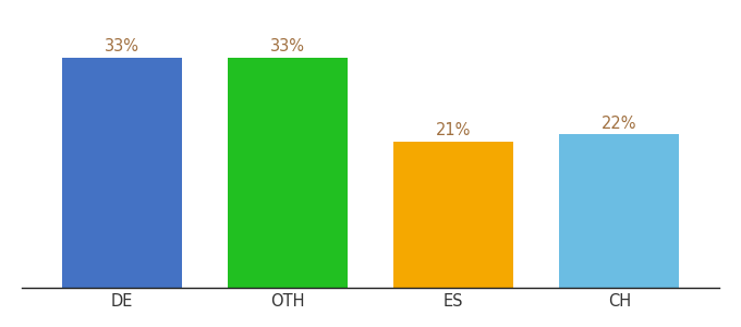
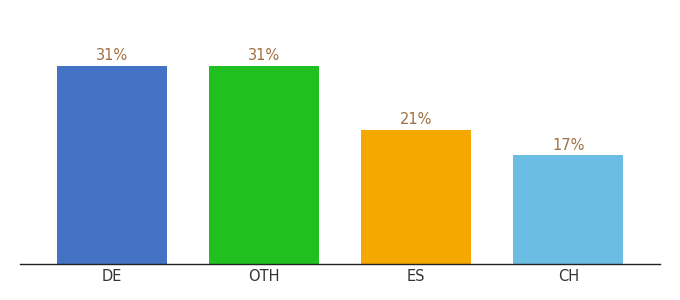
DE: 33% -> 31%
OTH: 33% -> 31%
CH: 22% -> 17%
